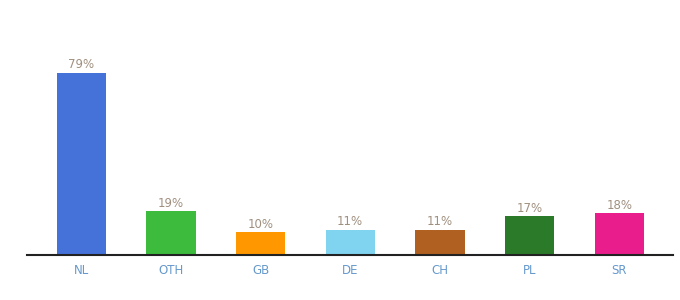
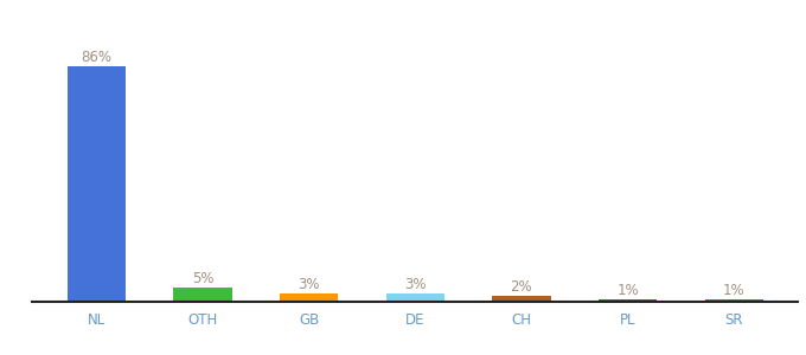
NL: 79% -> 86%
OTH: 19% -> 5%
GB: 10% -> 3%
DE: 11% -> 3%
CH: 11% -> 2%
PL: 17% -> 1%
SR: 18% -> 1%
